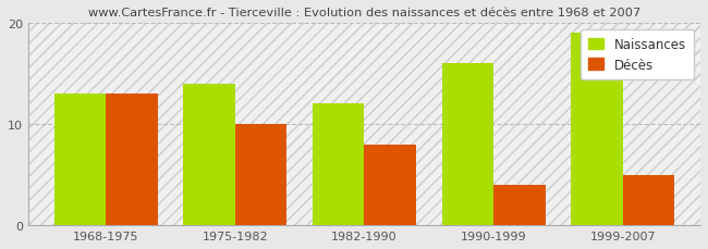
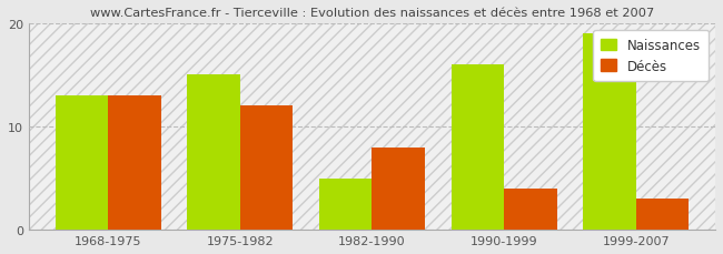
Naissances/1975-1982: 14 -> 15
Décès/1975-1982: 10 -> 12
Naissances/1982-1990: 12 -> 5
Décès/1999-2007: 5 -> 3
